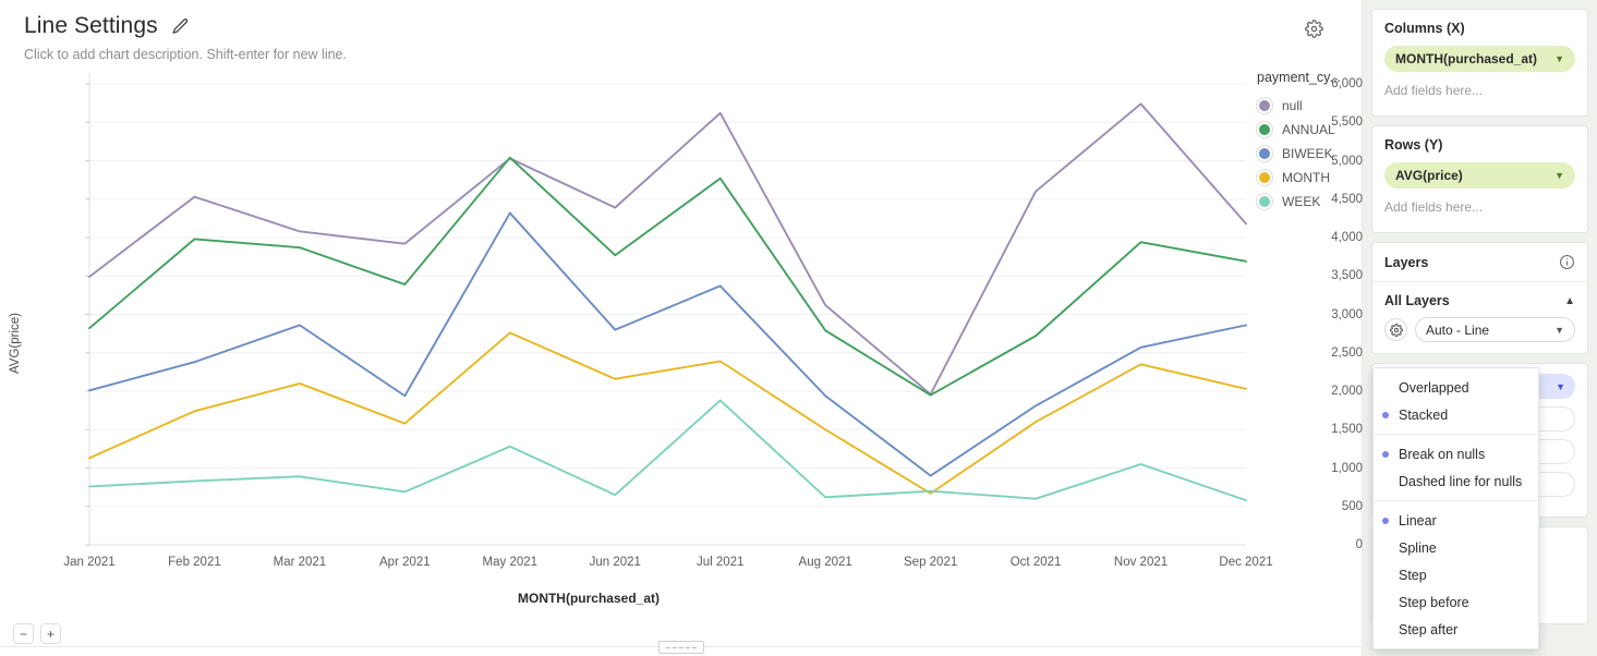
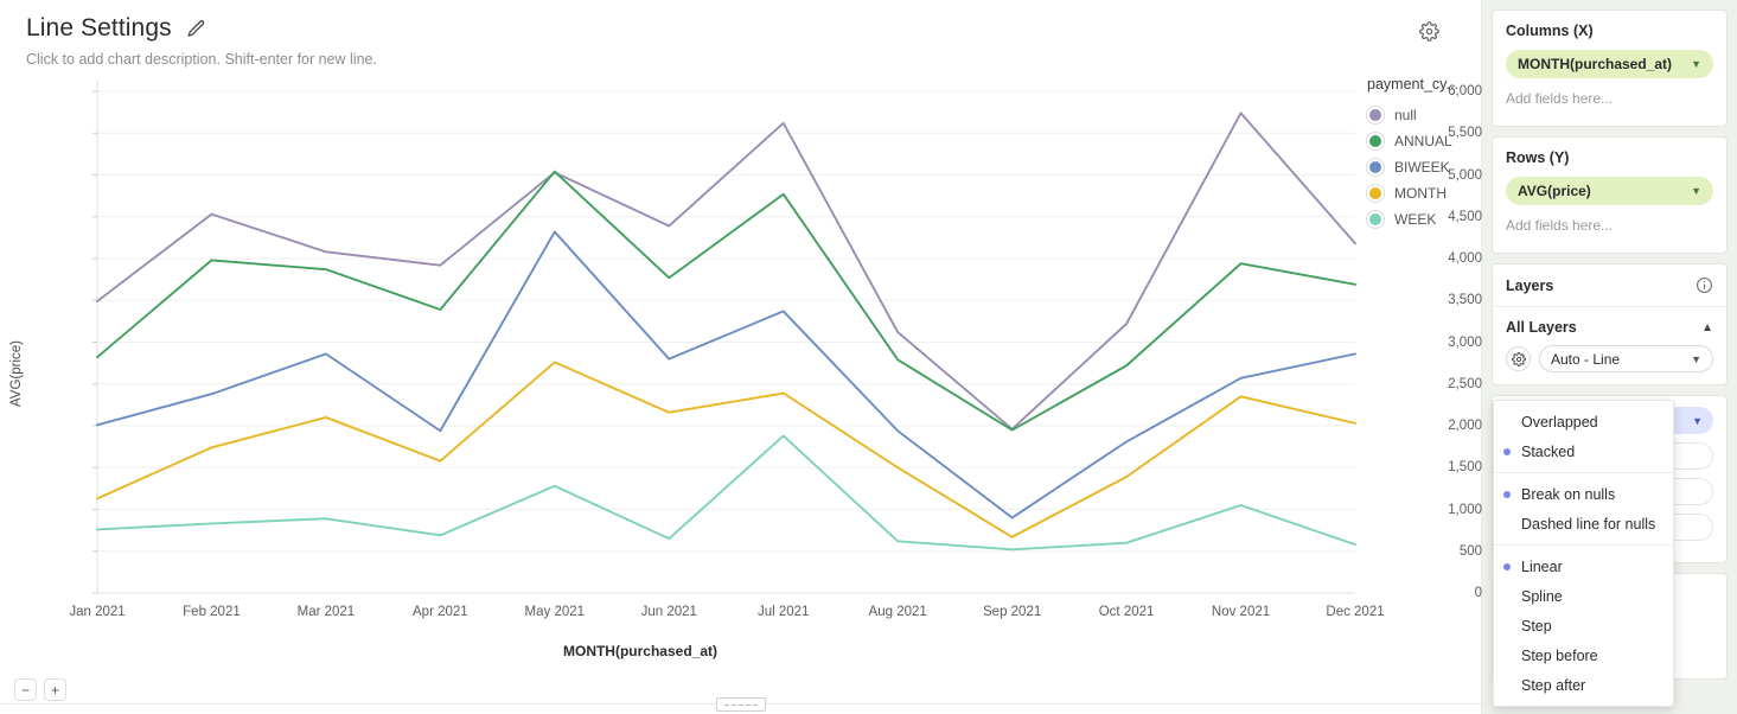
WEEK/Sep 2021: 700 -> 500
null/Oct 2021: 4600 -> 3200
MONTH/Oct 2021: 1600 -> 1400
